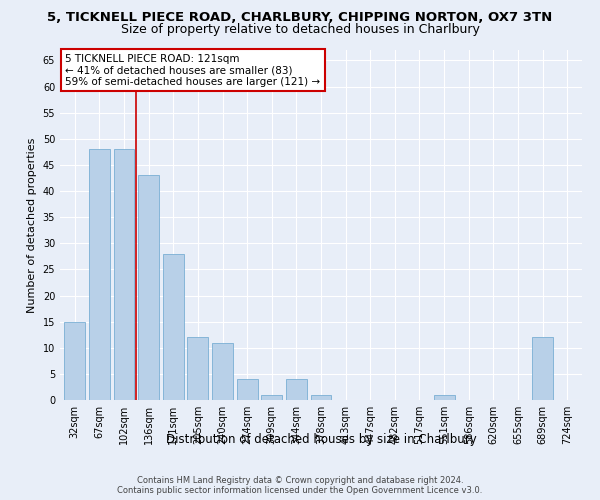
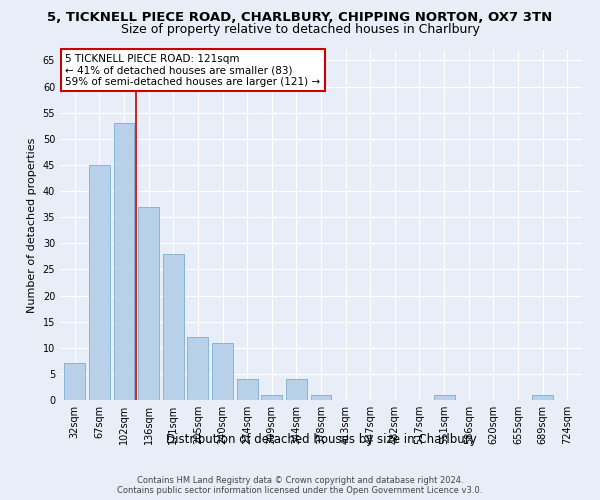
32sqm: 15 -> 7
67sqm: 48 -> 45
102sqm: 48 -> 53
136sqm: 43 -> 37
689sqm: 12 -> 1
